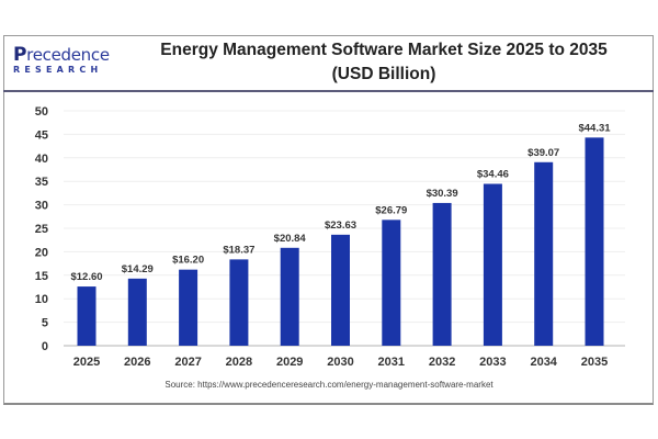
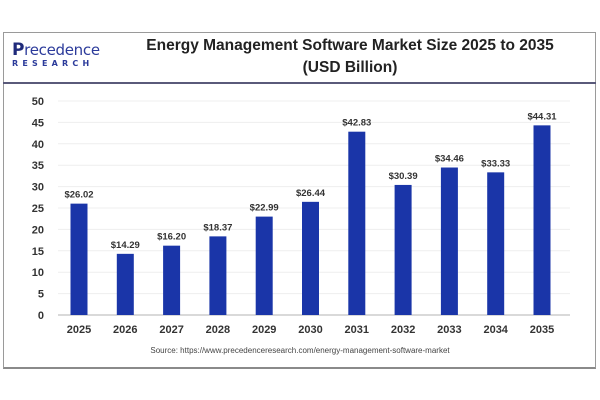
2025: $12.60 -> $26.02
2029: $20.84 -> $22.99
2030: $23.63 -> $26.44
2031: $26.79 -> $42.83
2034: $39.07 -> $33.33
